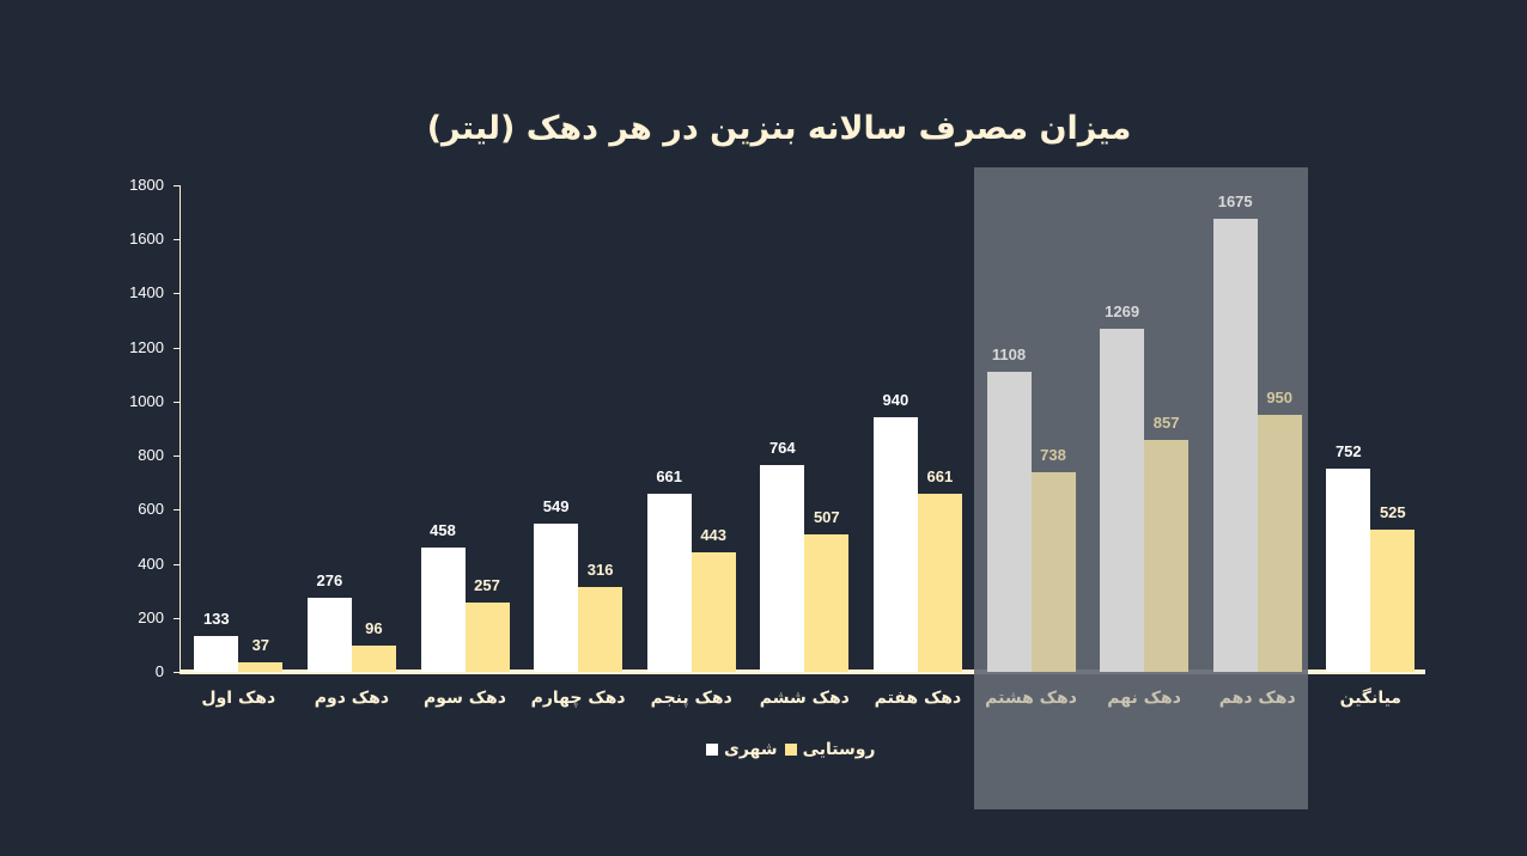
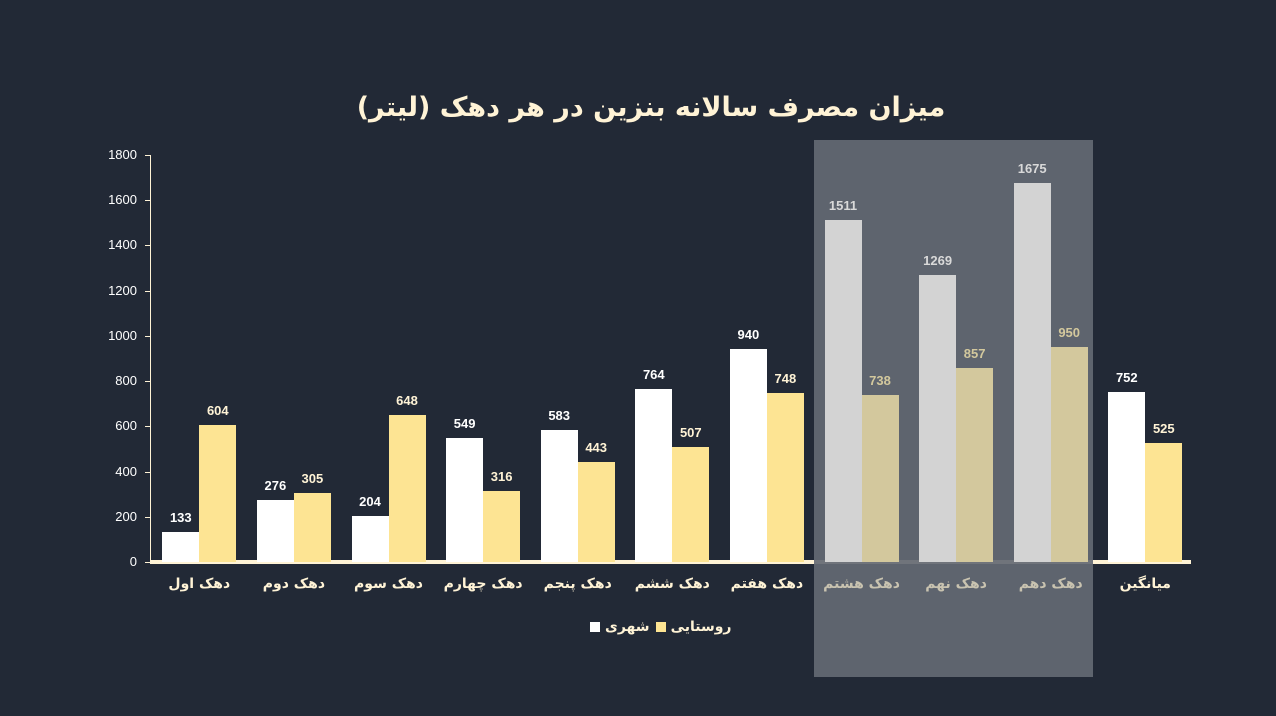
روستایی/دهک اول: 37 -> 604
روستایی/دهک دوم: 96 -> 305
شهری/دهک سوم: 458 -> 204
روستایی/دهک سوم: 257 -> 648
شهری/دهک پنجم: 661 -> 583
روستایی/دهک هفتم: 661 -> 748
شهری/دهک هشتم: 1108 -> 1511
